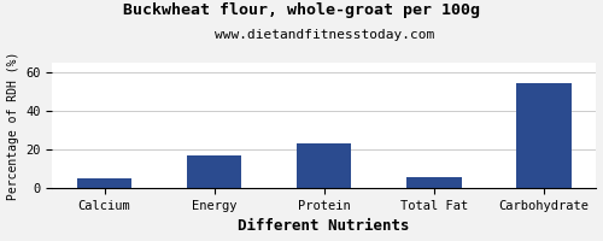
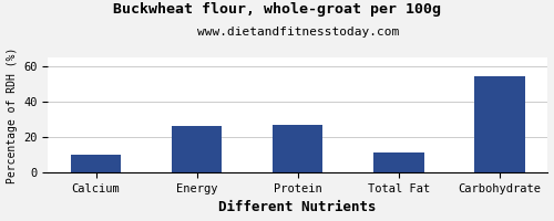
Calcium: 5 -> 10
Energy: 17 -> 26
Protein: 23 -> 27
Total Fat: 6 -> 11
